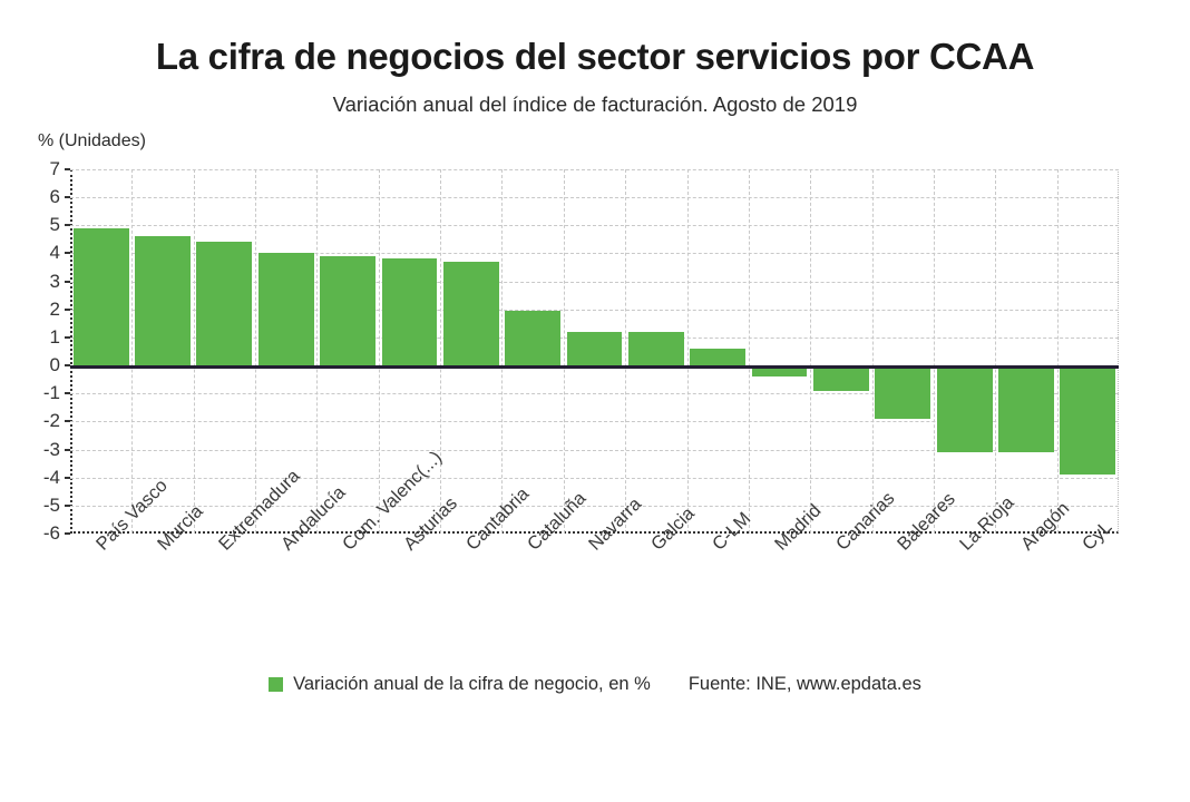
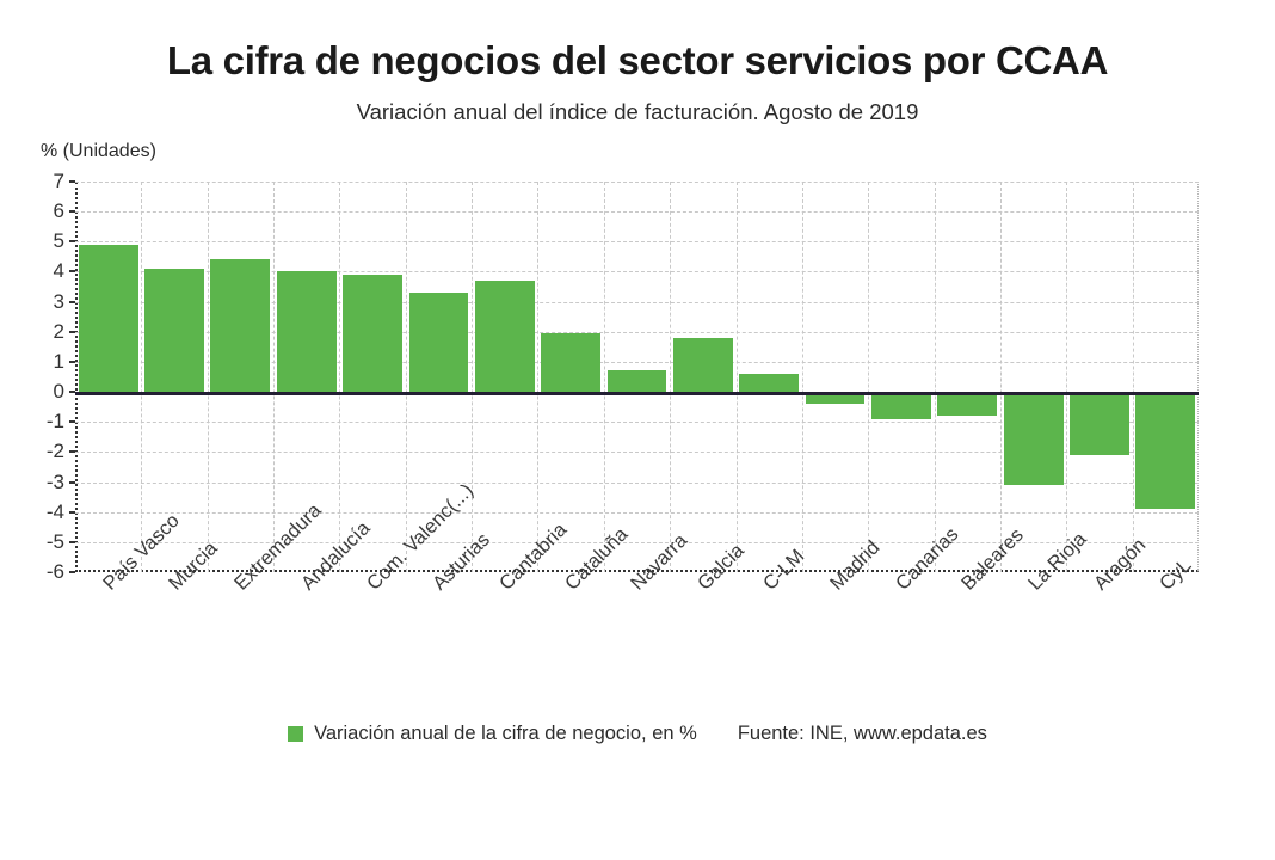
Murcia: 4.6 -> 4.1
Asturias: 3.8 -> 3.3
Navarra: 1.2 -> 0.7
Galcia: 1.2 -> 1.8
Baleares: -1.9 -> -0.8
Aragón: -3.1 -> -2.1
